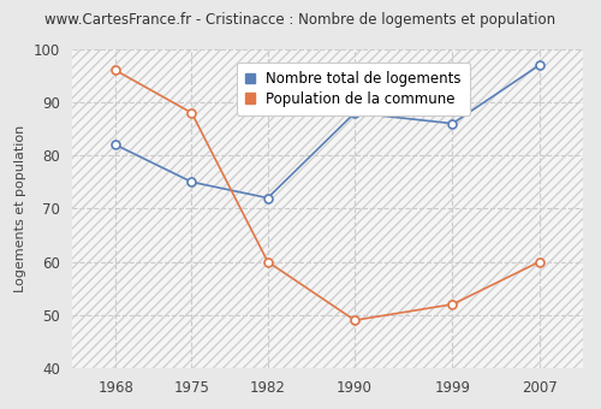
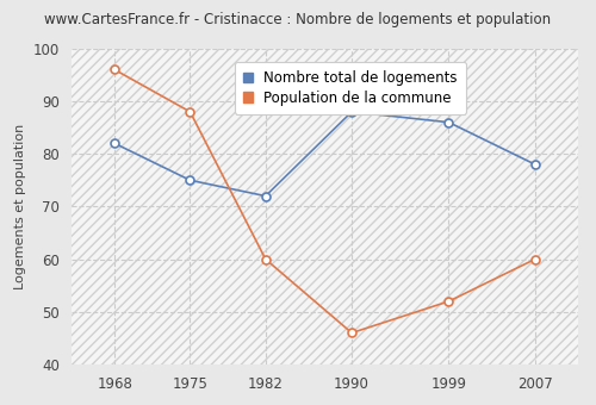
Population de la commune/1990: 49 -> 46
Nombre total de logements/2007: 97 -> 78
